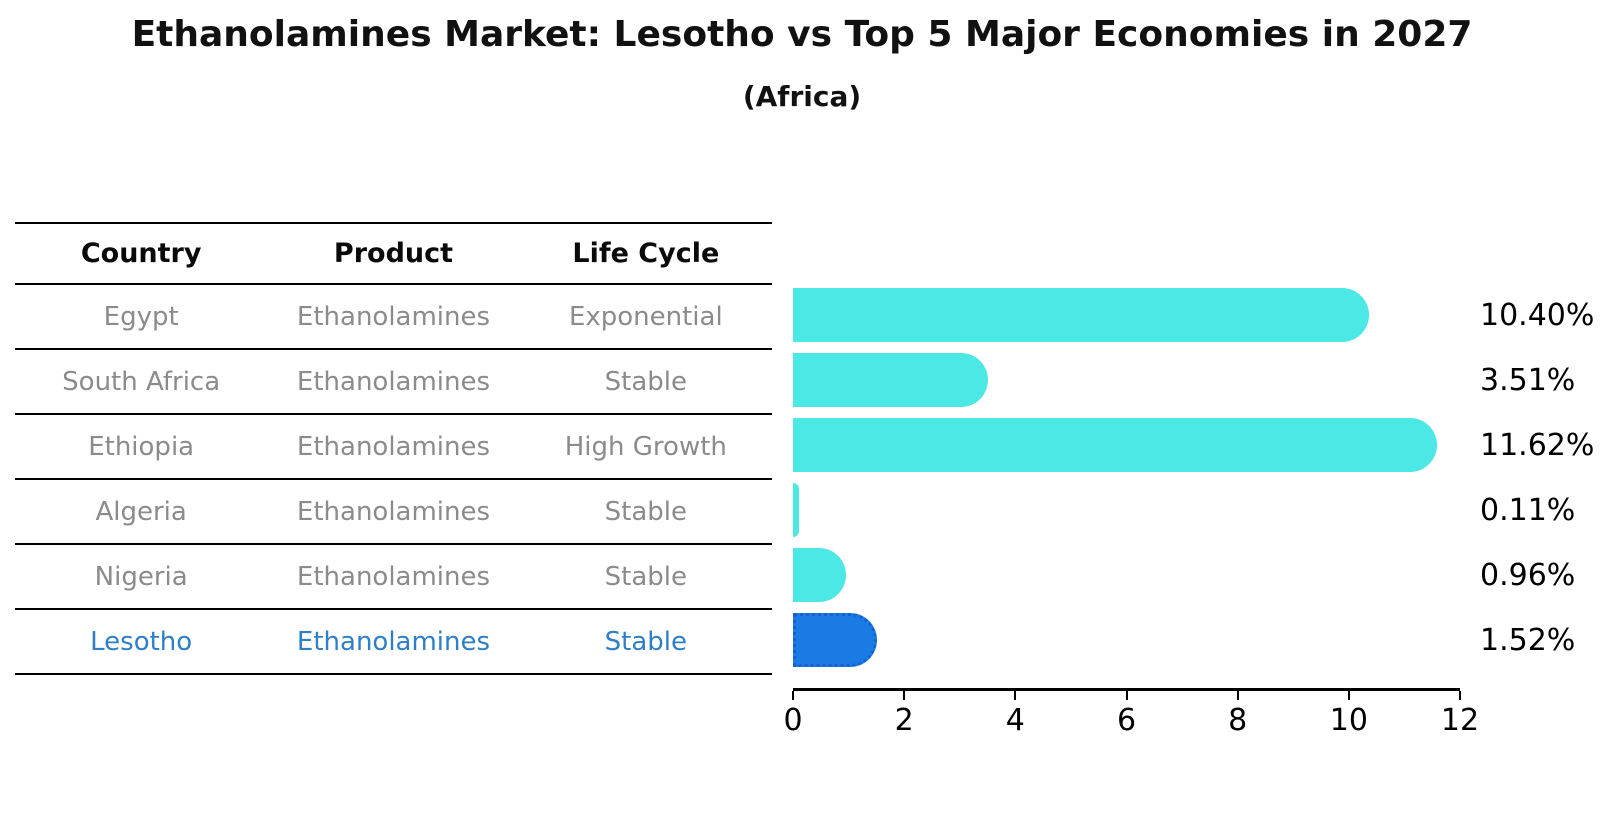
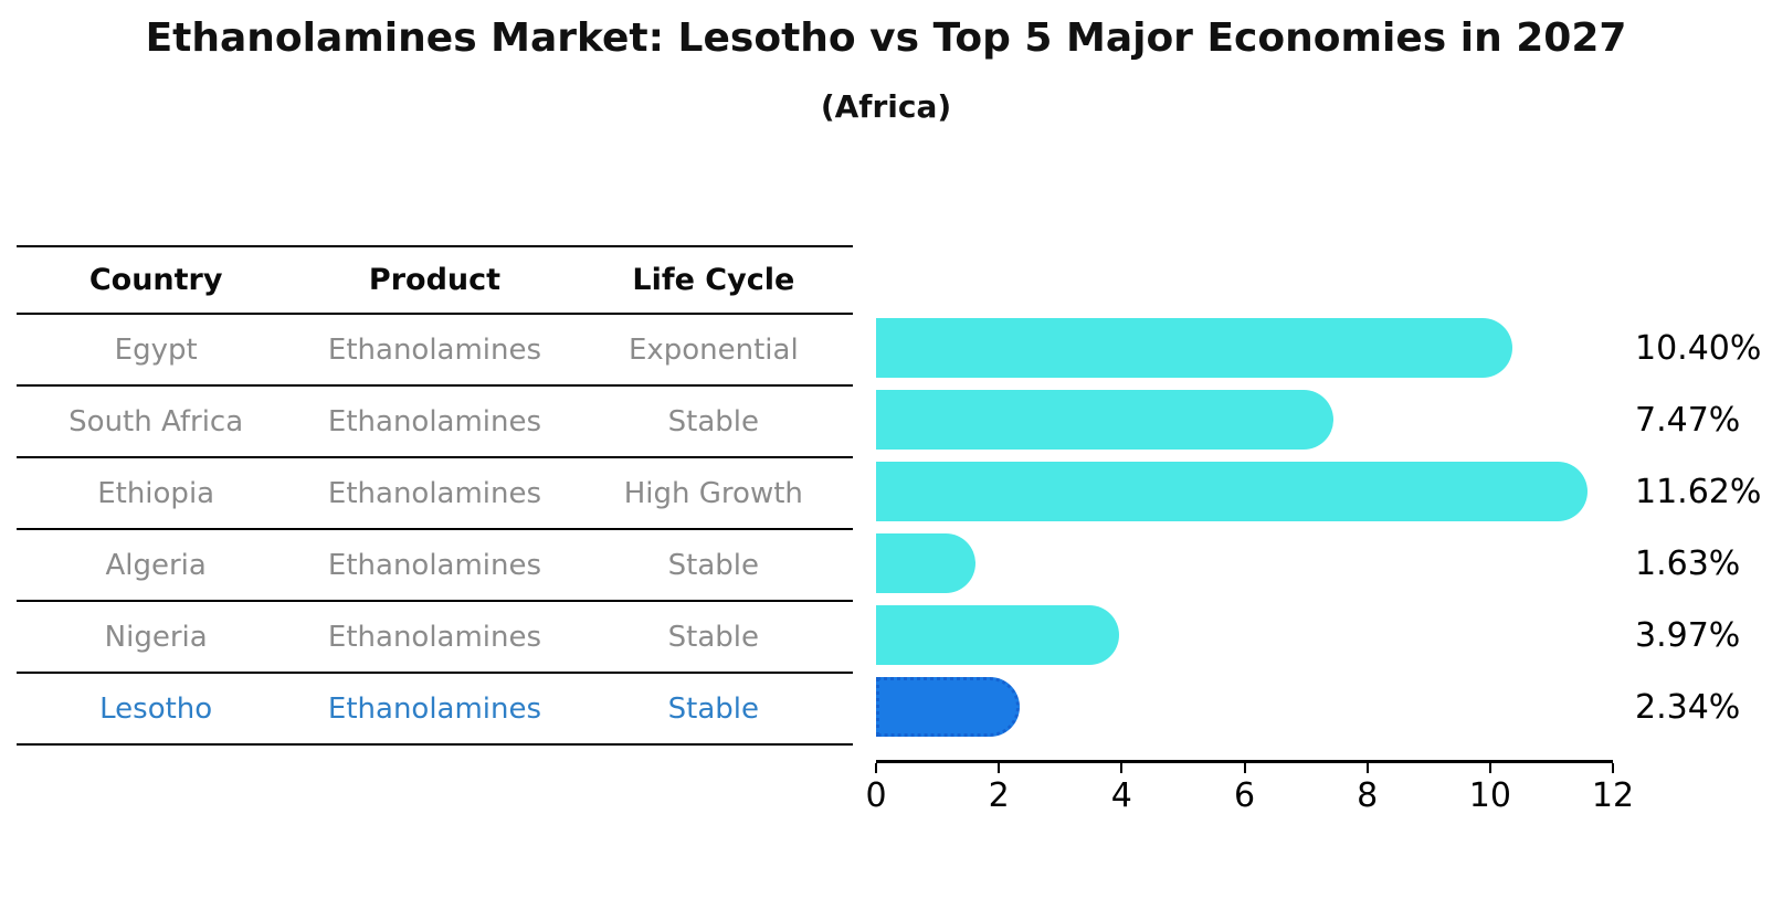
South Africa: 3.51% -> 7.47%
Algeria: 0.11% -> 1.63%
Nigeria: 0.96% -> 3.97%
Lesotho: 1.52% -> 2.34%
